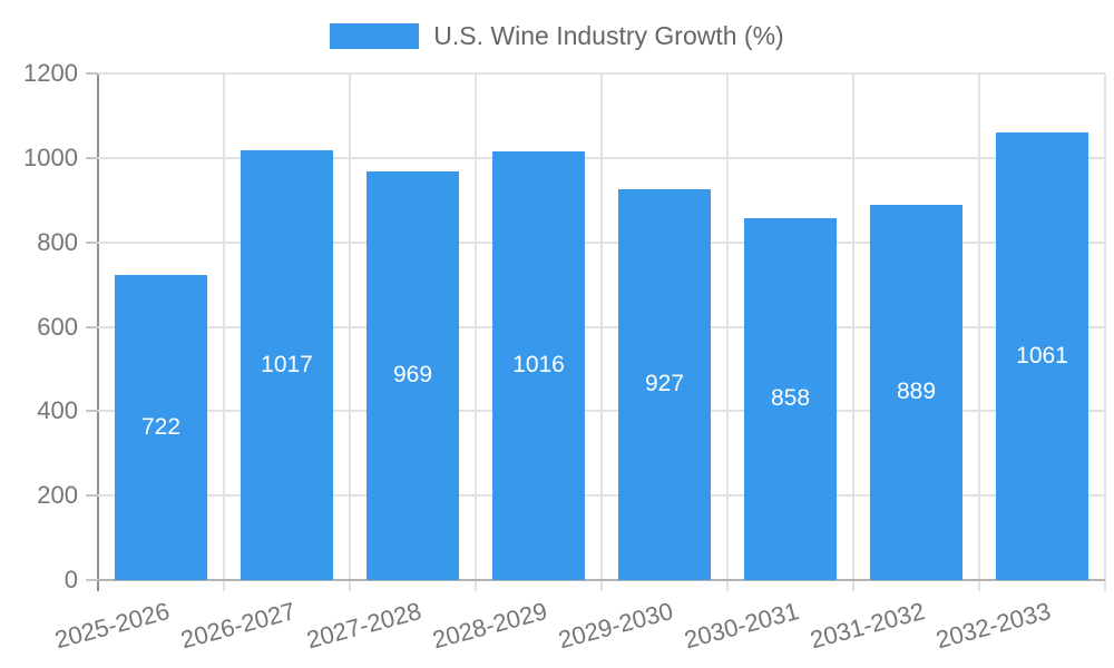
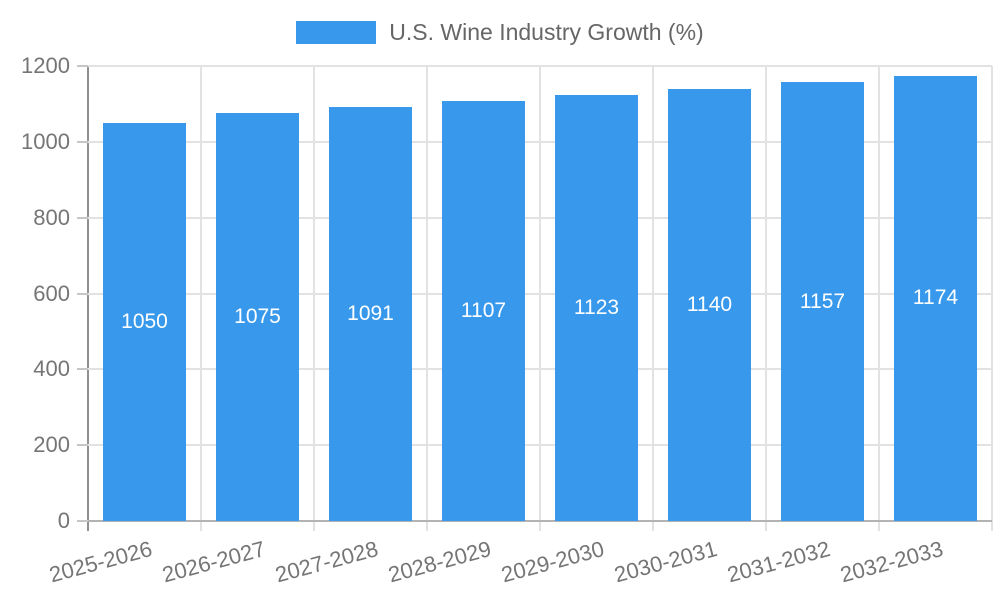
2025-2026: 722 -> 1050
2026-2027: 1017 -> 1075
2027-2028: 969 -> 1091
2028-2029: 1016 -> 1107
2029-2030: 927 -> 1123
2030-2031: 858 -> 1140
2031-2032: 889 -> 1157
2032-2033: 1061 -> 1174
